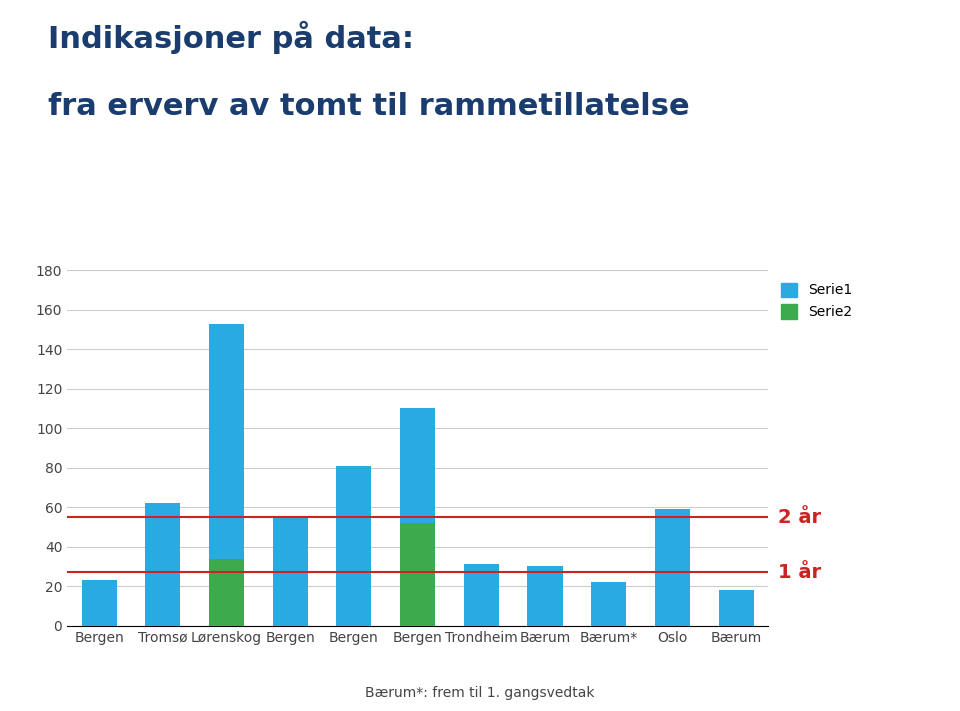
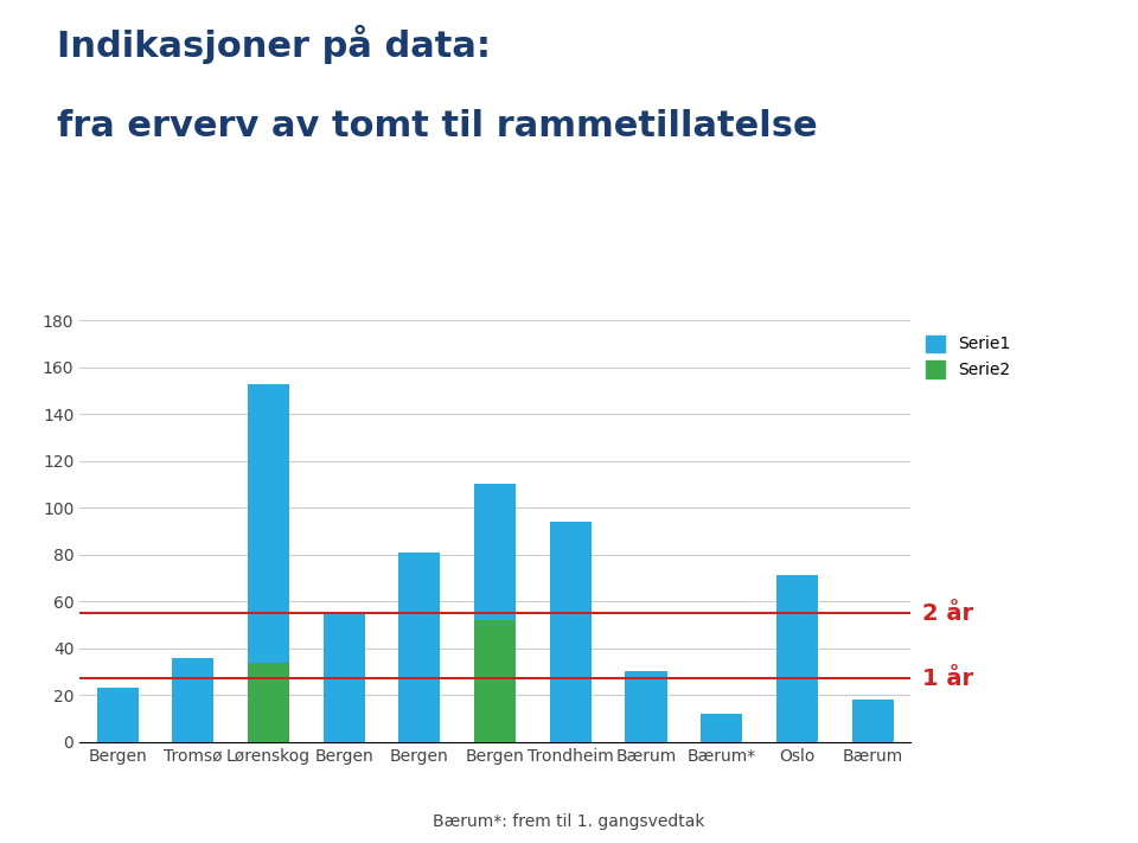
Serie1/Tromsø: 62 -> 36
Serie1/Trondheim: 31 -> 94
Serie1/Bærum*: 22 -> 12
Serie1/Oslo: 59 -> 71
